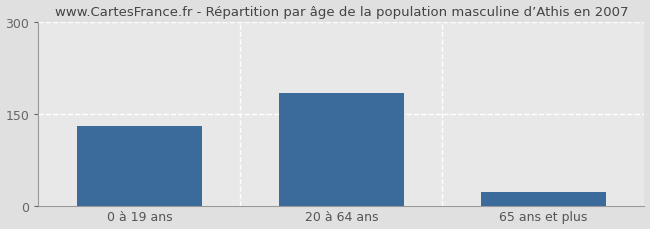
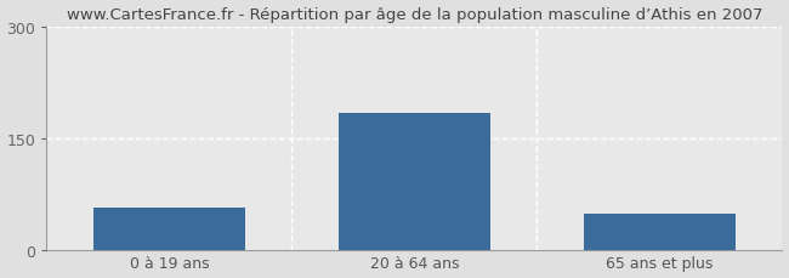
0 à 19 ans: 130 -> 56
65 ans et plus: 22 -> 48
